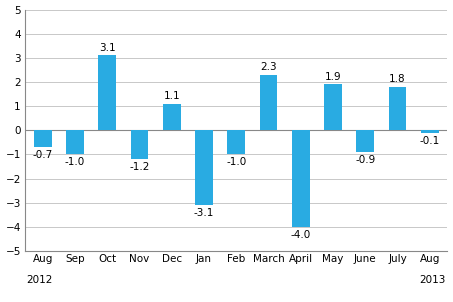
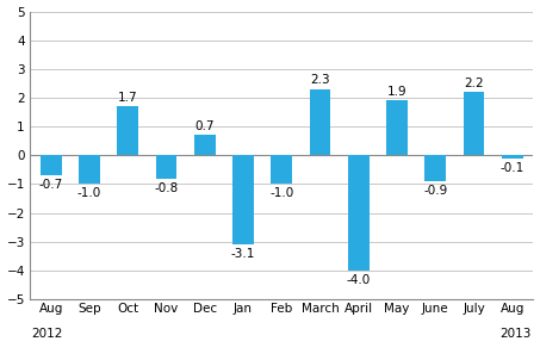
Oct: 3.1 -> 1.7
Nov: -1.2 -> -0.8
Dec: 1.1 -> 0.7
July: 1.8 -> 2.2
